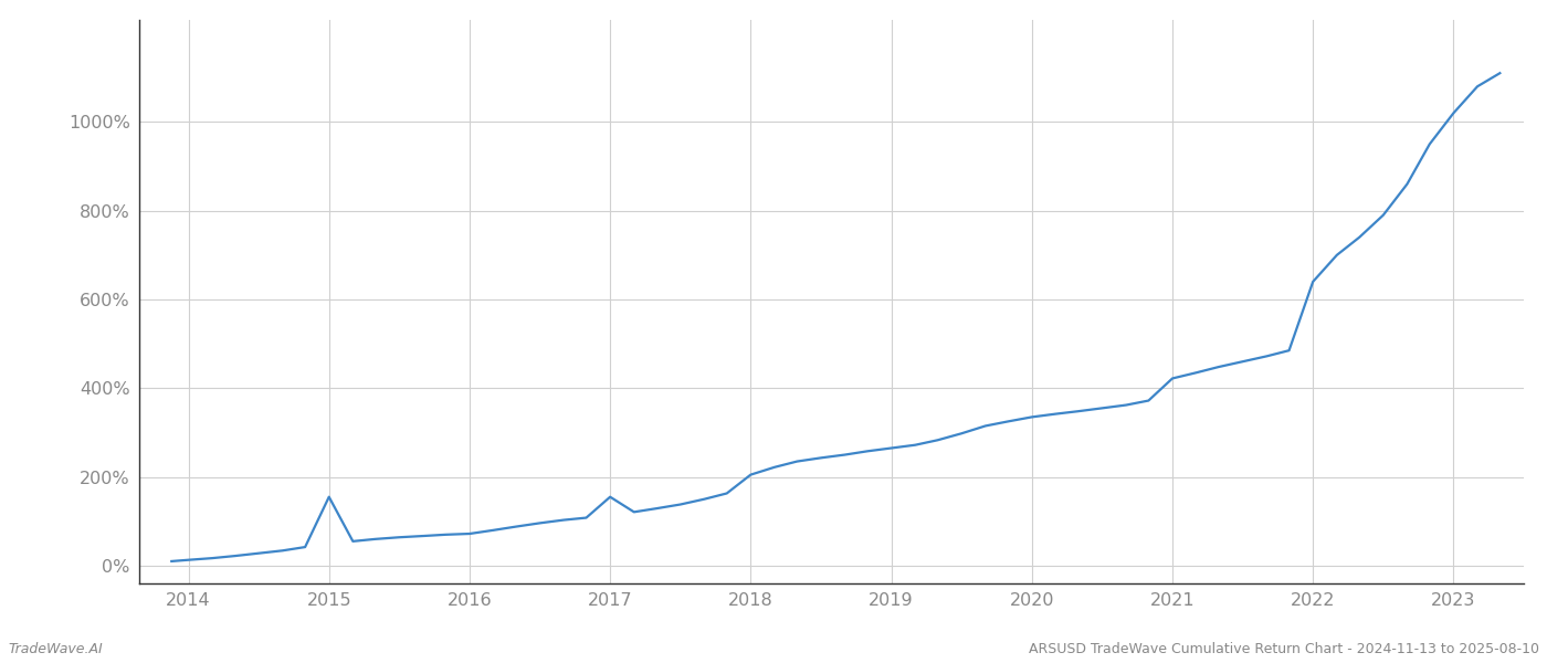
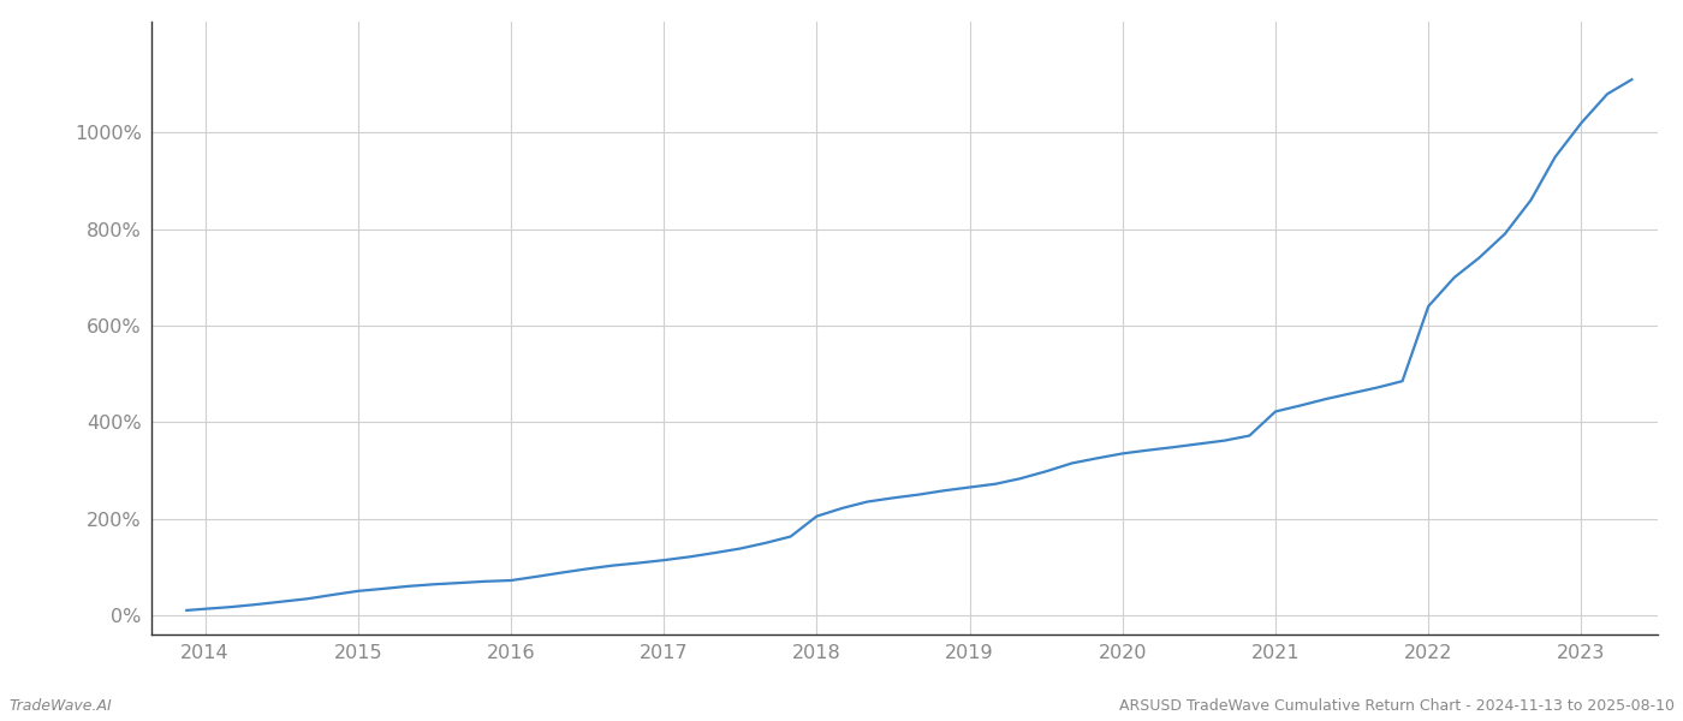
2015: 155% -> 50%
2017: 155% -> 114%
